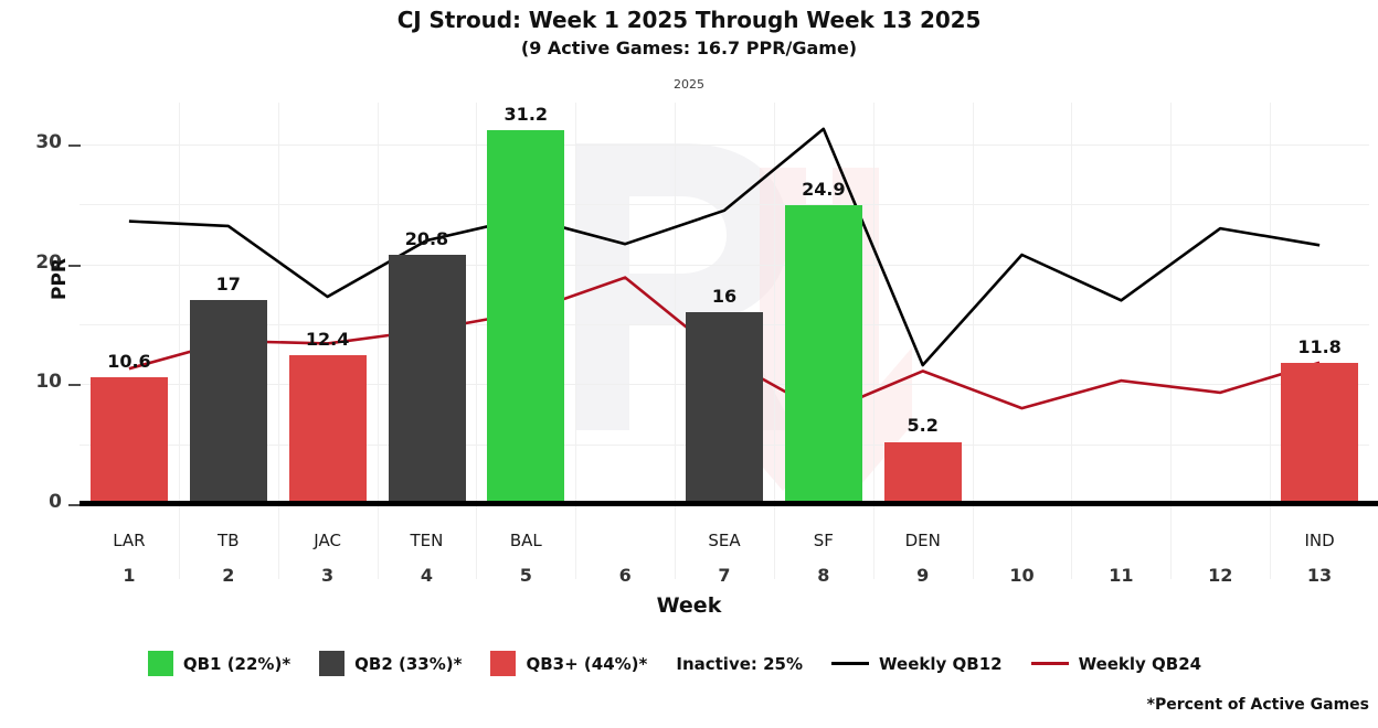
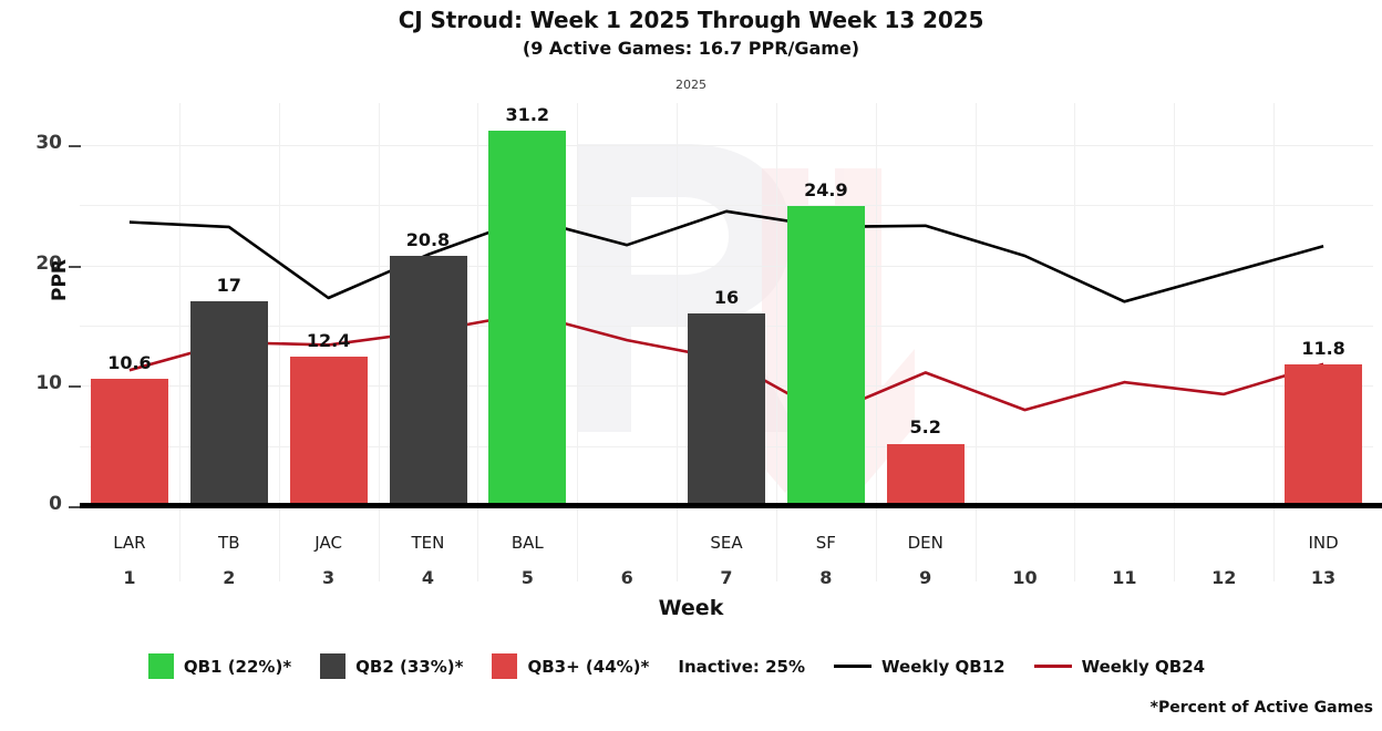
Weekly QB12/4: 22.0 -> 20.9
Weekly QB24/6: 18.9 -> 13.8
Weekly QB12/8: 31.3 -> 23.2
Weekly QB12/9: 11.6 -> 23.3
Weekly QB12/12: 23.0 -> 19.3
